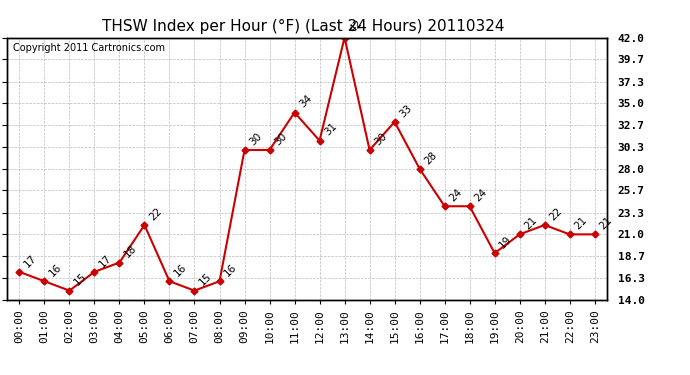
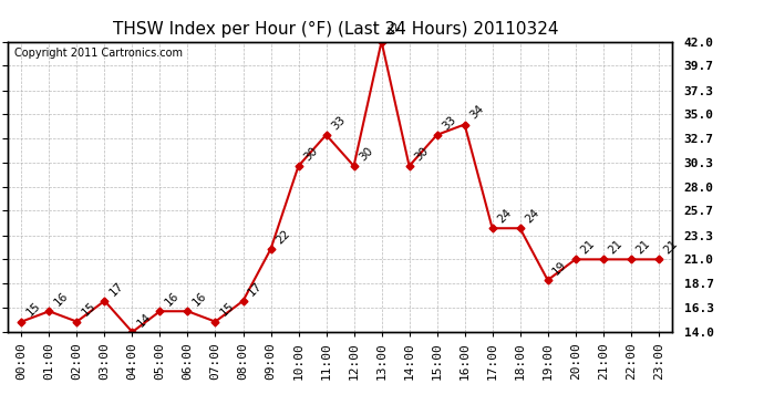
00:00: 17 -> 15
04:00: 18 -> 14
05:00: 22 -> 16
08:00: 16 -> 17
09:00: 30 -> 22
11:00: 34 -> 33
12:00: 31 -> 30
16:00: 28 -> 34
21:00: 22 -> 21
